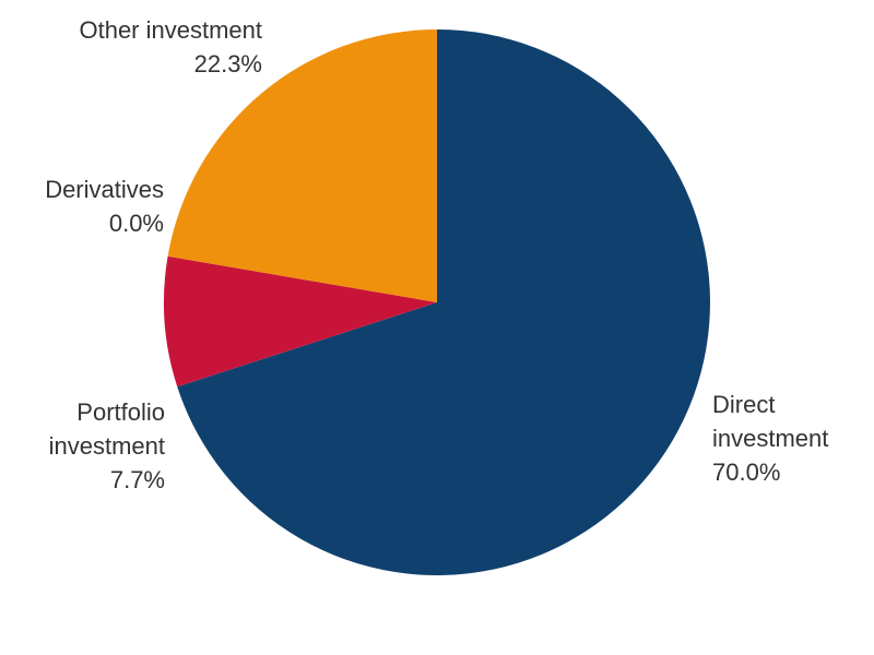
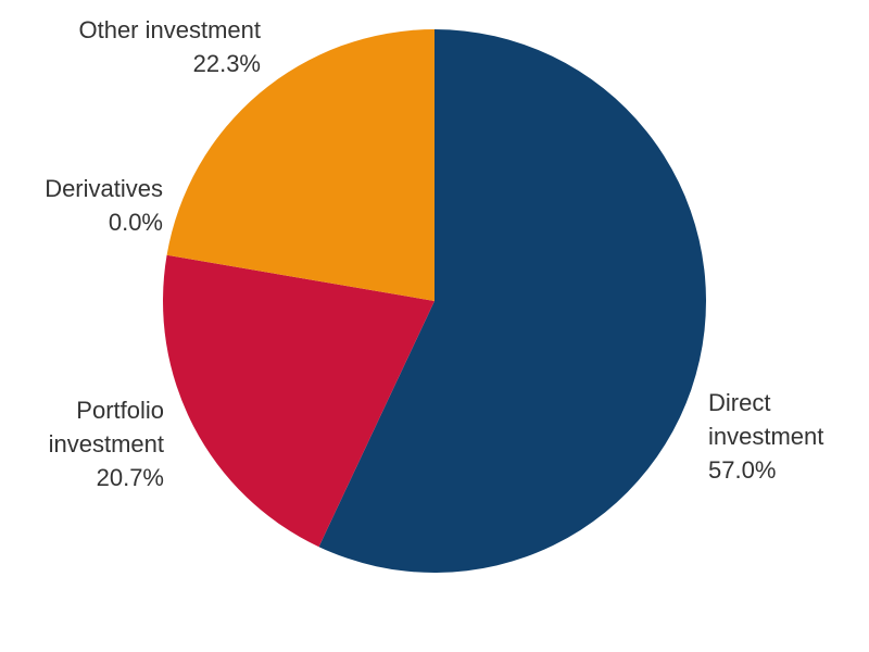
Direct investment: 70.0% -> 57.0%
Portfolio investment: 7.7% -> 20.7%
